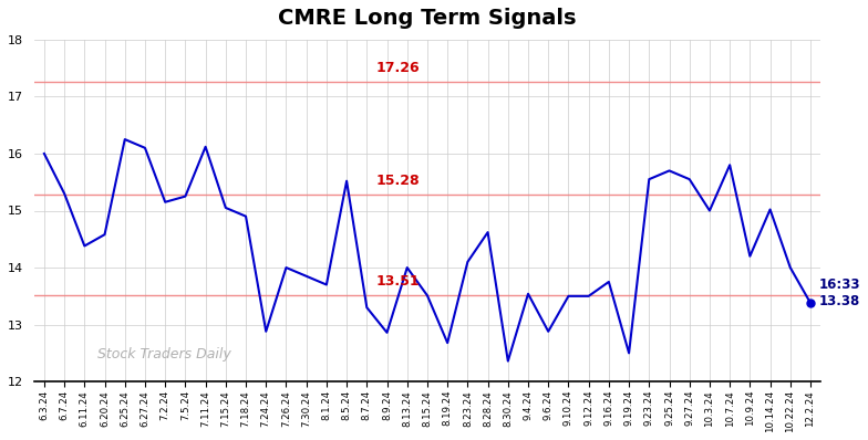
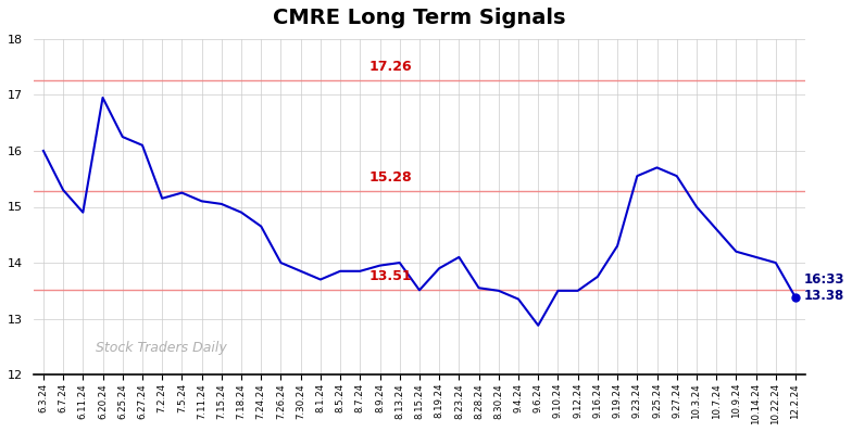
6.11.24: 14.38 -> 14.90
6.20.24: 14.58 -> 16.95
7.11.24: 16.12 -> 15.10
7.24.24: 12.88 -> 14.65
8.5.24: 15.52 -> 13.85
8.7.24: 13.30 -> 13.85
8.9.24: 12.86 -> 13.95
8.19.24: 12.68 -> 13.90
8.28.24: 14.62 -> 13.55
8.30.24: 12.36 -> 13.50
9.4.24: 13.54 -> 13.35
9.19.24: 12.50 -> 14.30
10.7.24: 15.80 -> 14.60
10.14.24: 15.02 -> 14.10
